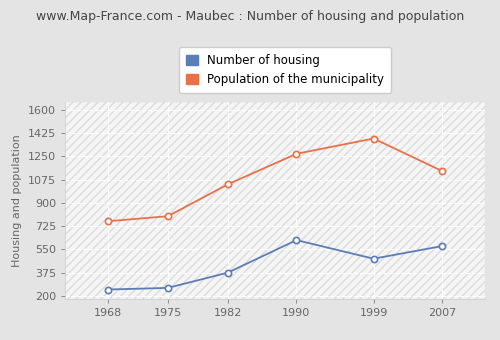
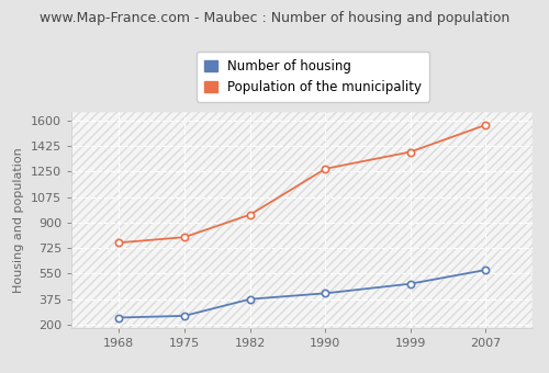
Population of the municipality/1982: 1040 -> 960
Number of housing/1990: 620 -> 420
Population of the municipality/2007: 1140 -> 1570
